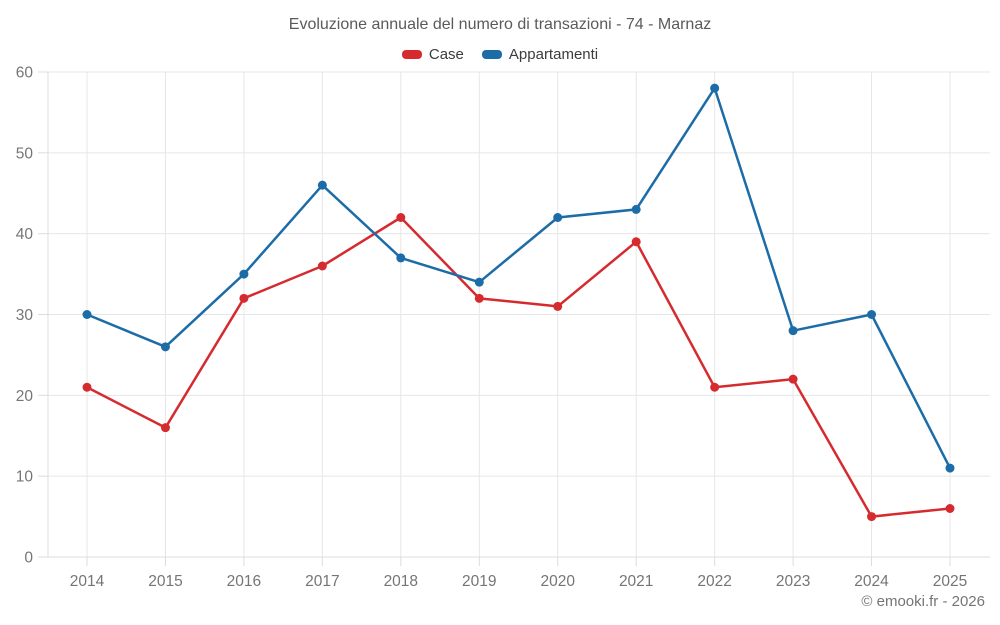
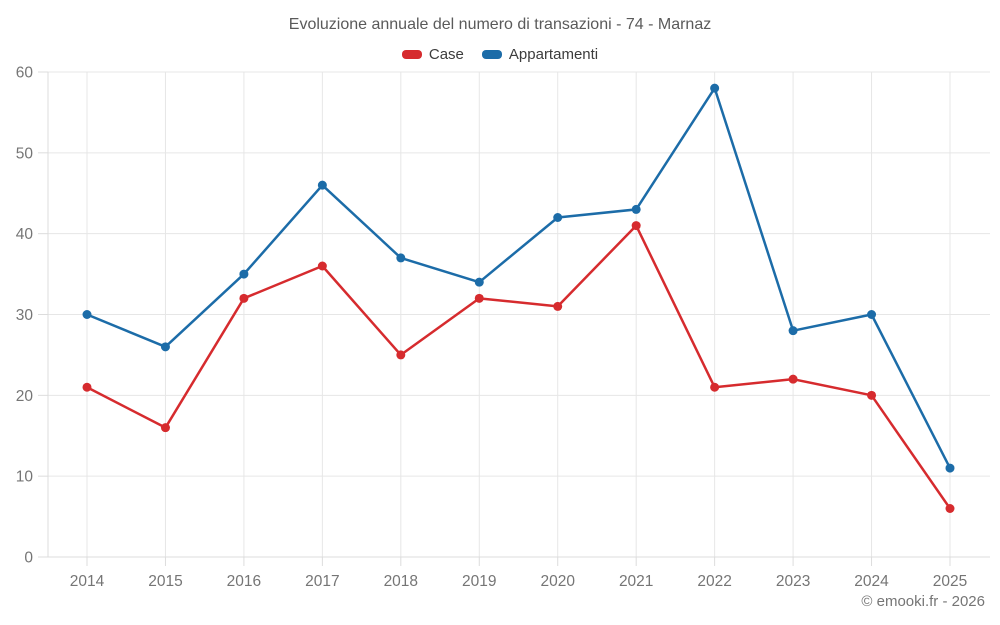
Case/2018: 42 -> 25
Case/2021: 39 -> 41
Case/2024: 5 -> 20
